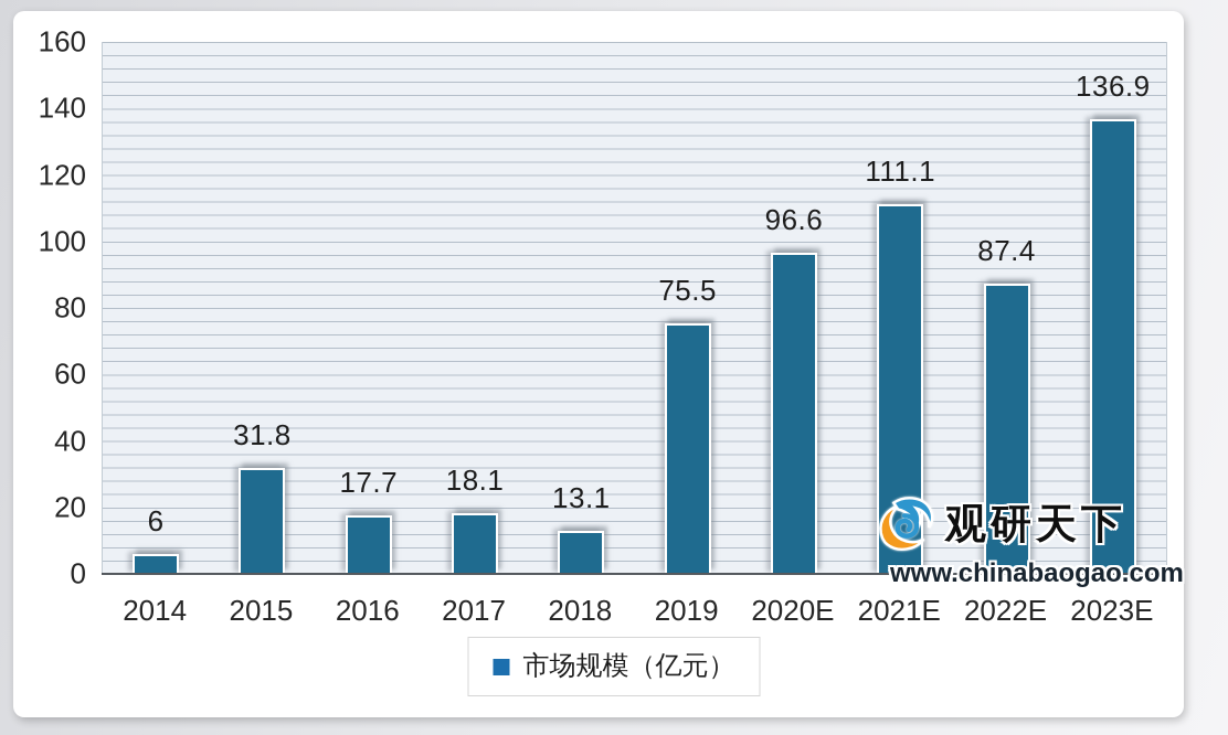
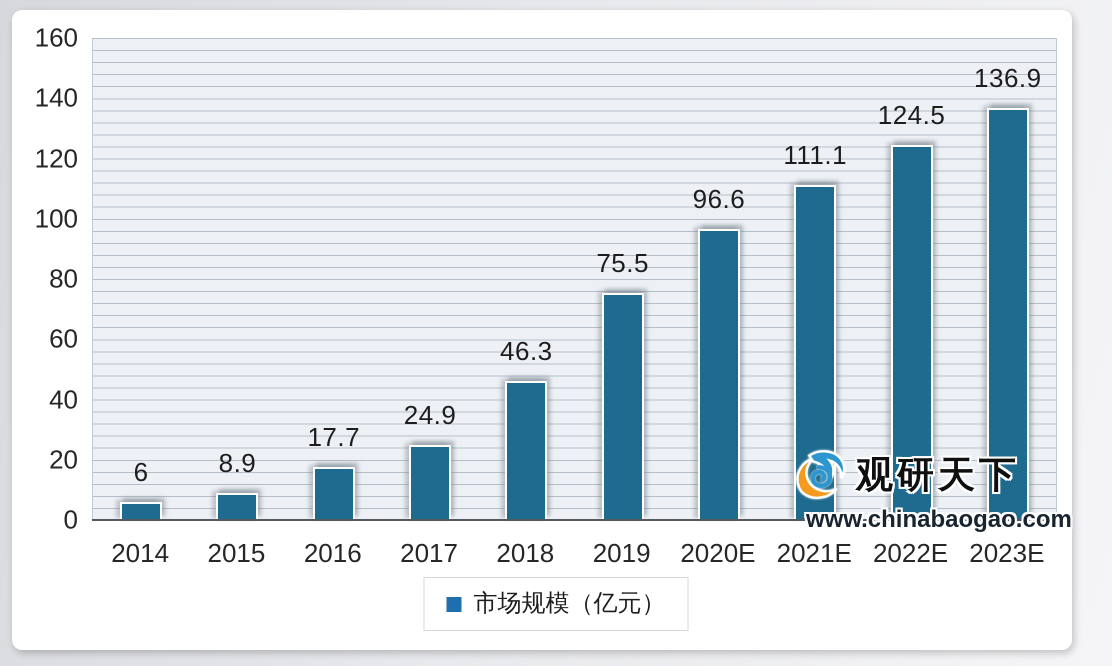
2015: 31.8 -> 8.9
2017: 18.1 -> 24.9
2018: 13.1 -> 46.3
2022E: 87.4 -> 124.5
